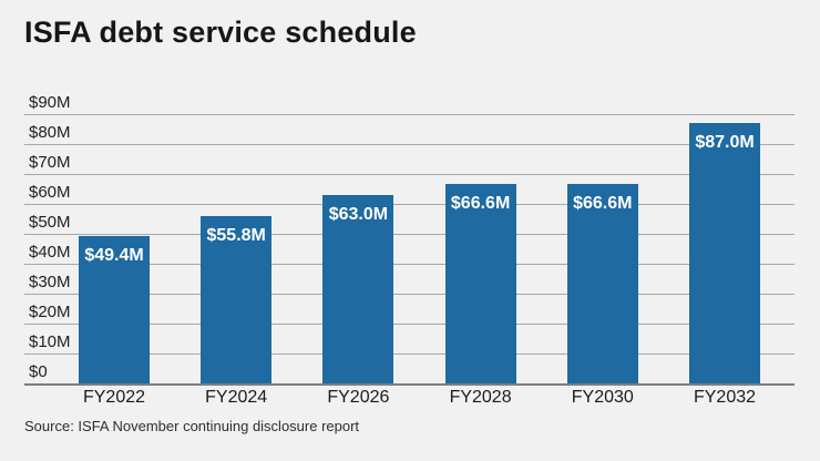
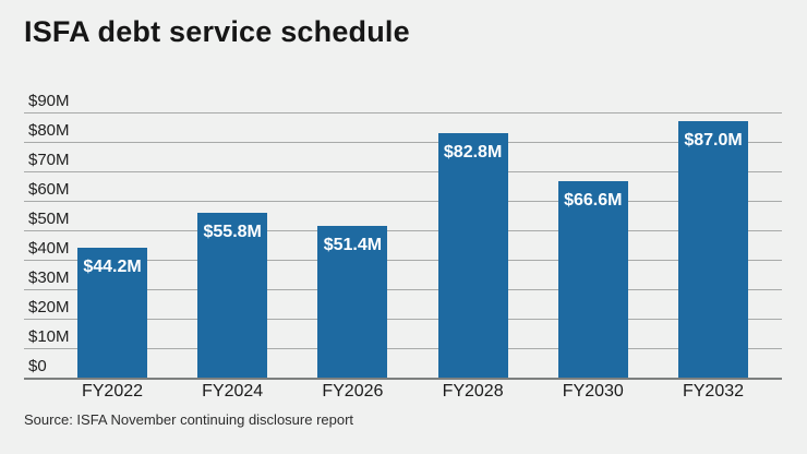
FY2022: $49.4M -> $44.2M
FY2026: $63.0M -> $51.4M
FY2028: $66.6M -> $82.8M
